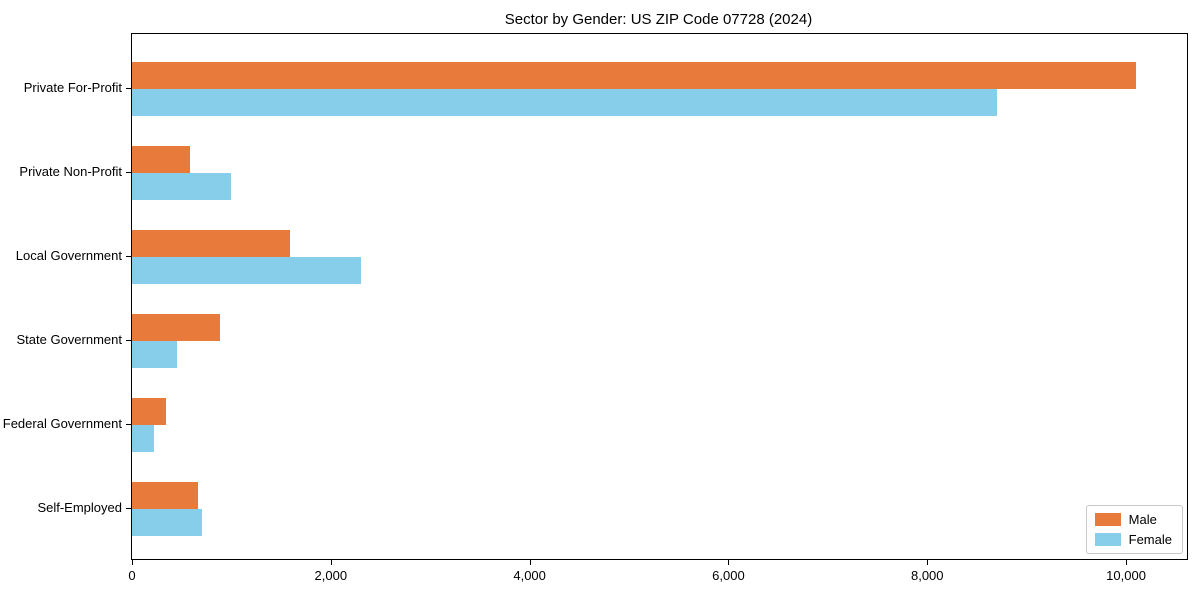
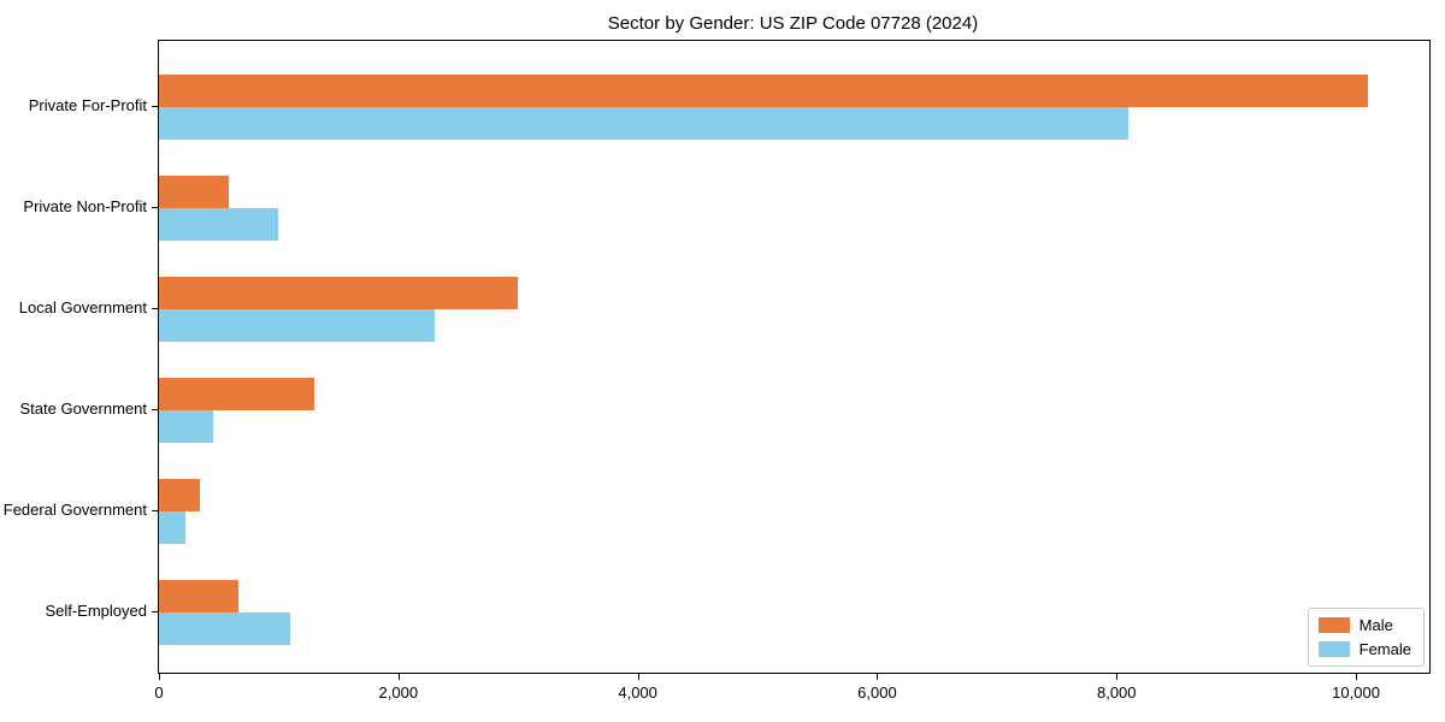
Female/Private For-Profit: 8700 -> 8100
Male/Local Government: 1600 -> 3000
Male/State Government: 900 -> 1300
Female/Self-Employed: 700 -> 1100
